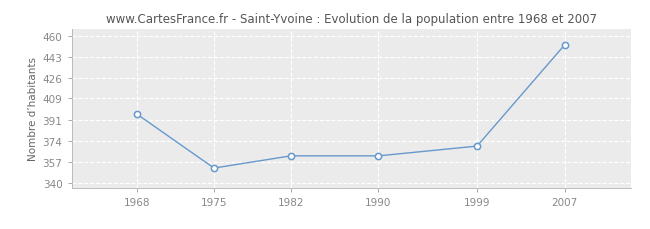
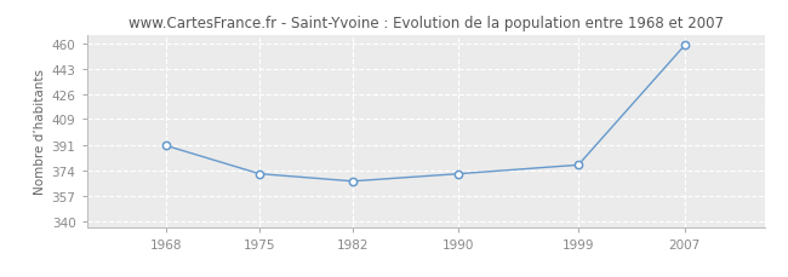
1968: 396 -> 391
1975: 352 -> 372
1982: 362 -> 367
1990: 362 -> 372
1999: 370 -> 378
2007: 453 -> 459
